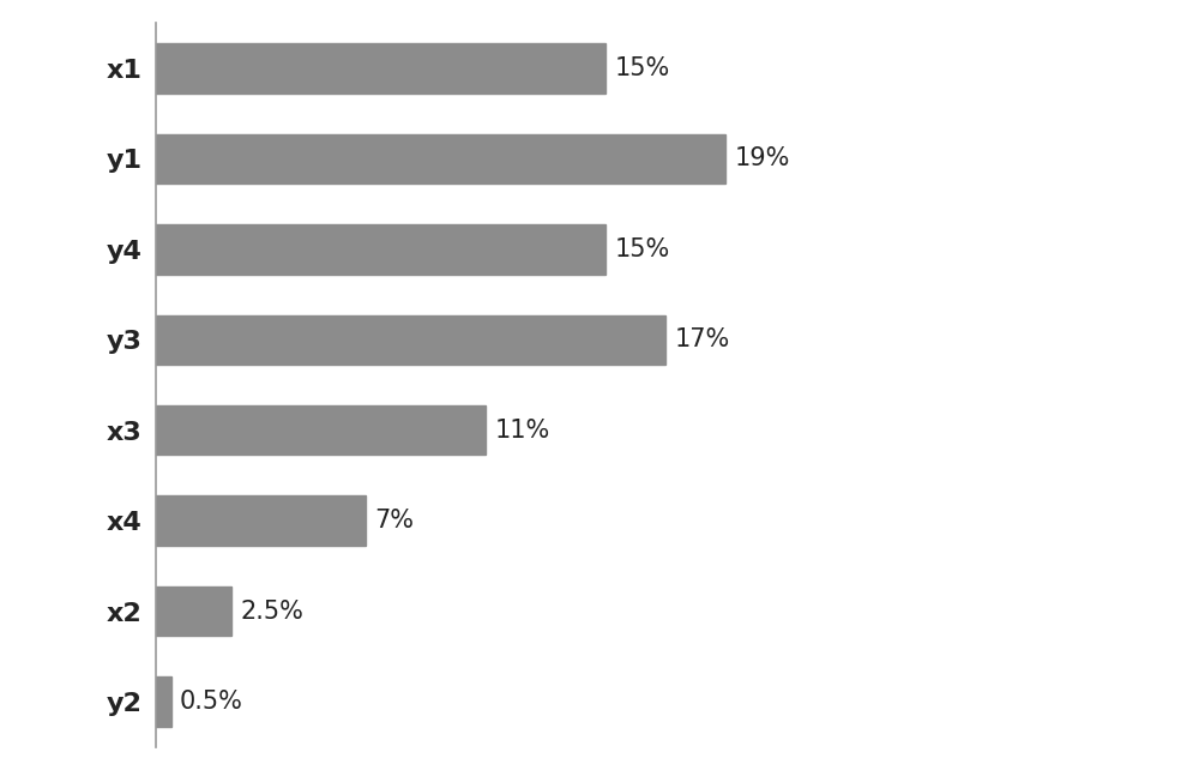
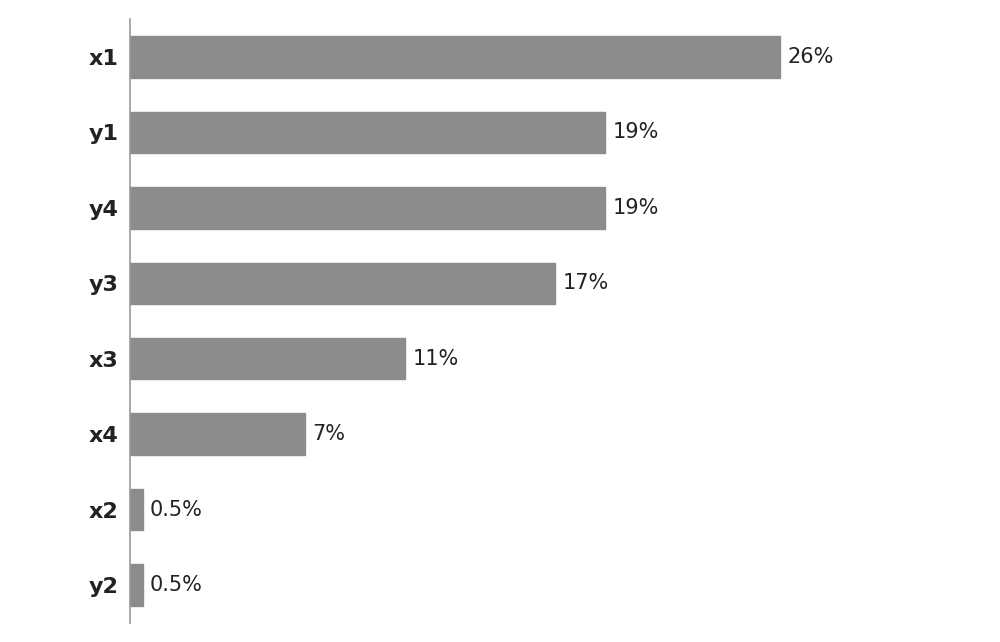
x1: 15% -> 26%
y4: 15% -> 19%
x2: 2.5% -> 0.5%
